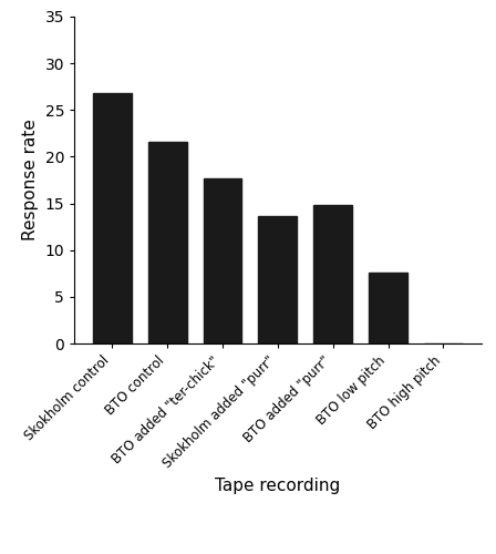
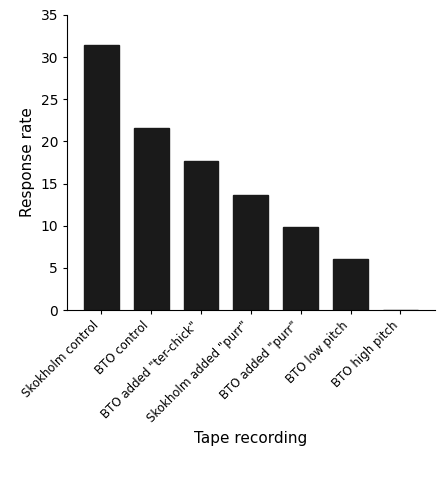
Skokholm control: 26.8 -> 31.4
BTO added "purr": 14.8 -> 9.9
BTO low pitch: 7.6 -> 6.0
